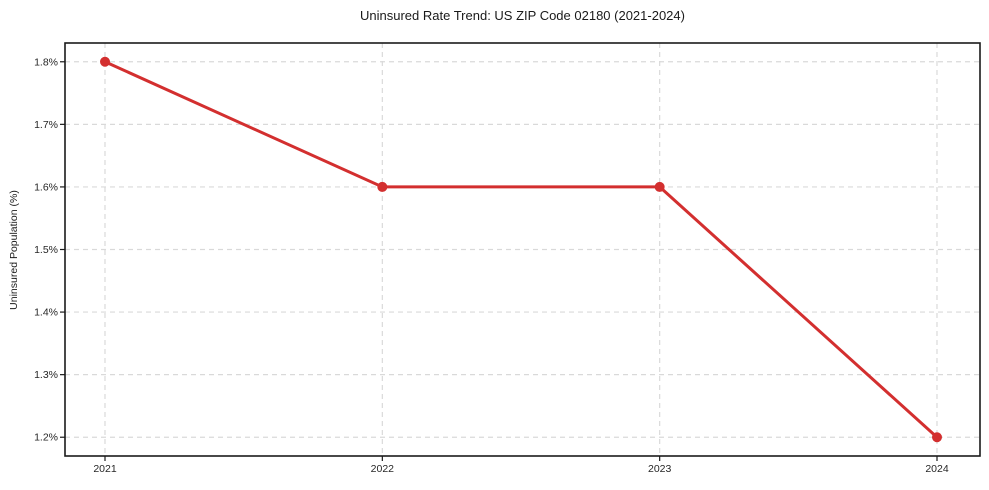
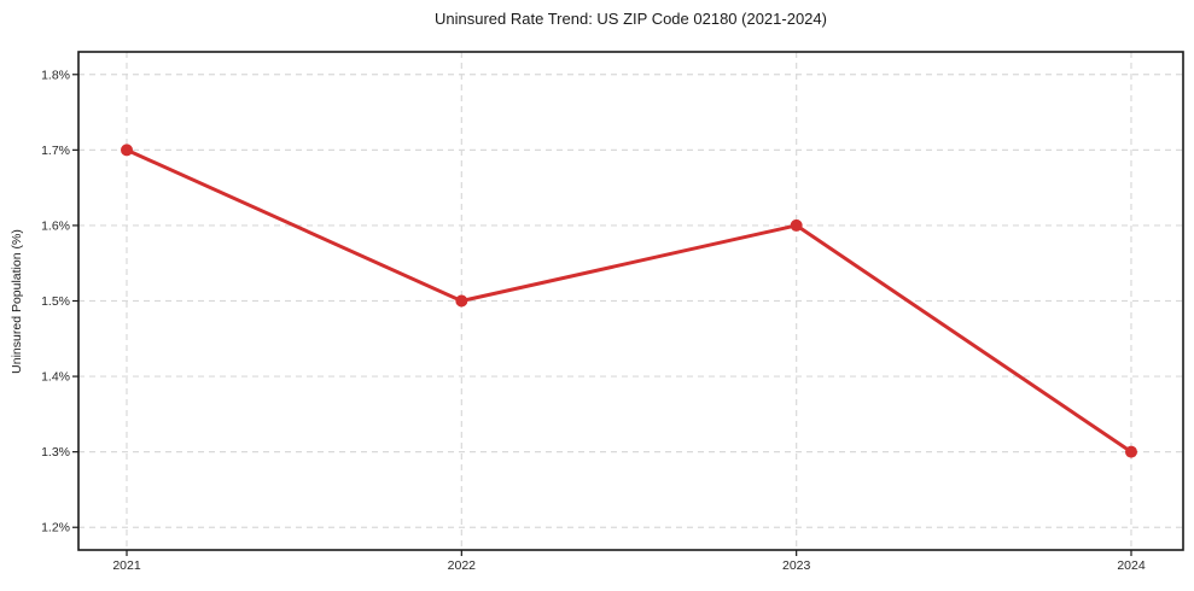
2021: 1.8% -> 1.7%
2022: 1.6% -> 1.5%
2024: 1.2% -> 1.3%
